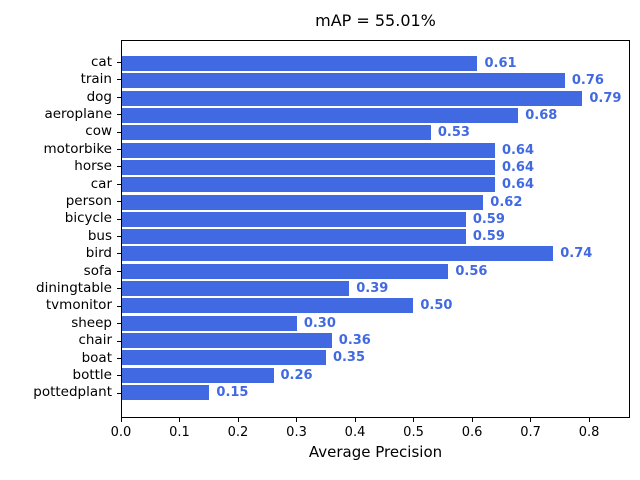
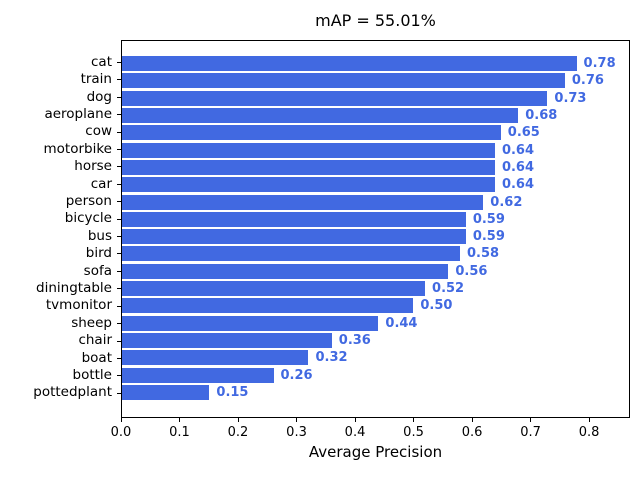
cat: 0.61 -> 0.78
dog: 0.79 -> 0.73
cow: 0.53 -> 0.65
bird: 0.74 -> 0.58
diningtable: 0.39 -> 0.52
sheep: 0.30 -> 0.44
boat: 0.35 -> 0.32
